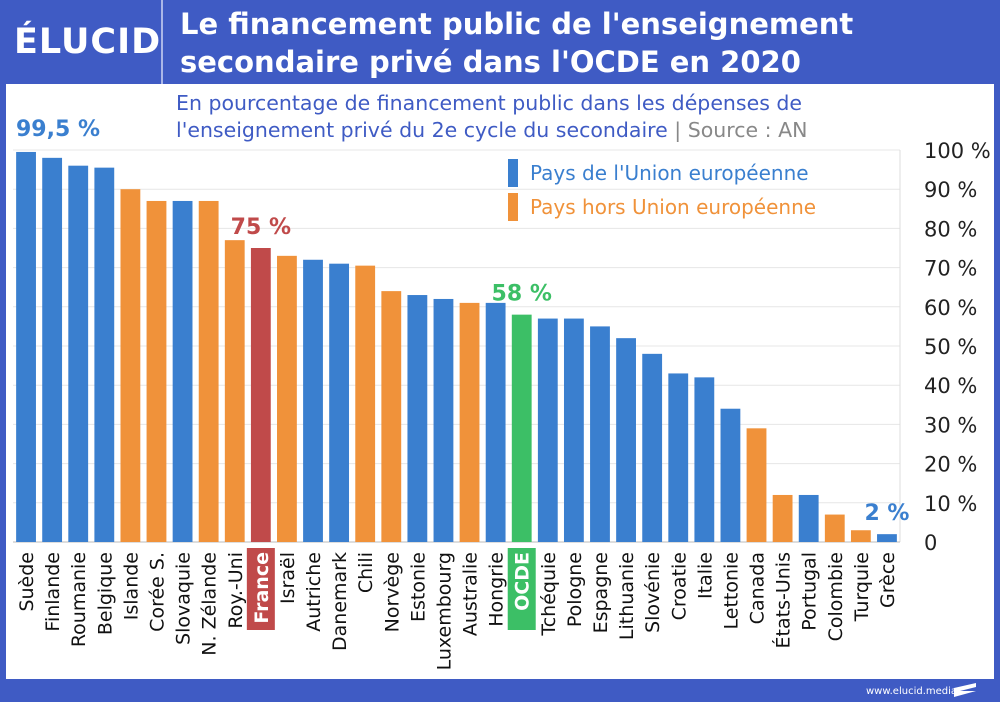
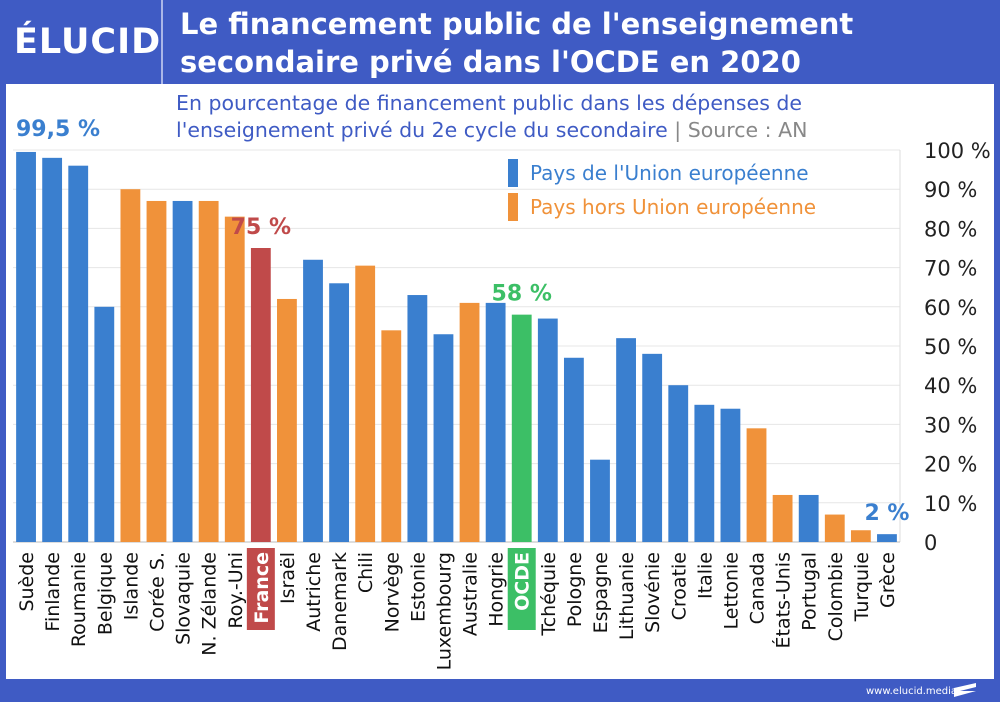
Belgique: 96% -> 60%
Roy.-Uni: 77% -> 83%
Israël: 73% -> 62%
Danemark: 71% -> 66%
Norvège: 64% -> 54%
Luxembourg: 62% -> 53%
Pologne: 57% -> 47%
Espagne: 55% -> 21%
Croatie: 43% -> 40%
Italie: 42% -> 35%
